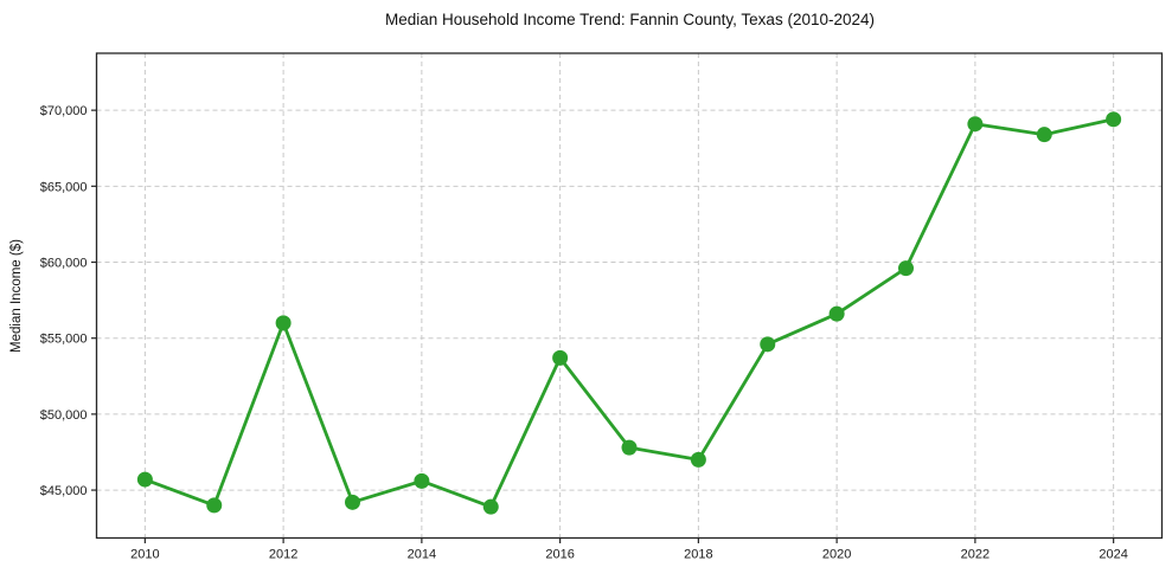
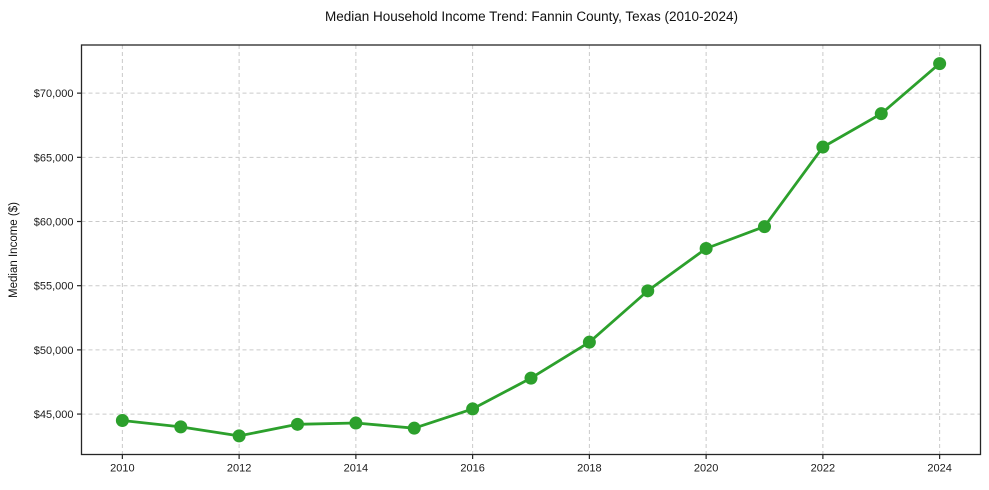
2010: $45700 -> $44500
2012: $56000 -> $43300
2014: $45600 -> $44300
2016: $53700 -> $45400
2018: $47000 -> $50600
2020: $56600 -> $57900
2022: $69100 -> $65800
2024: $69400 -> $72300
